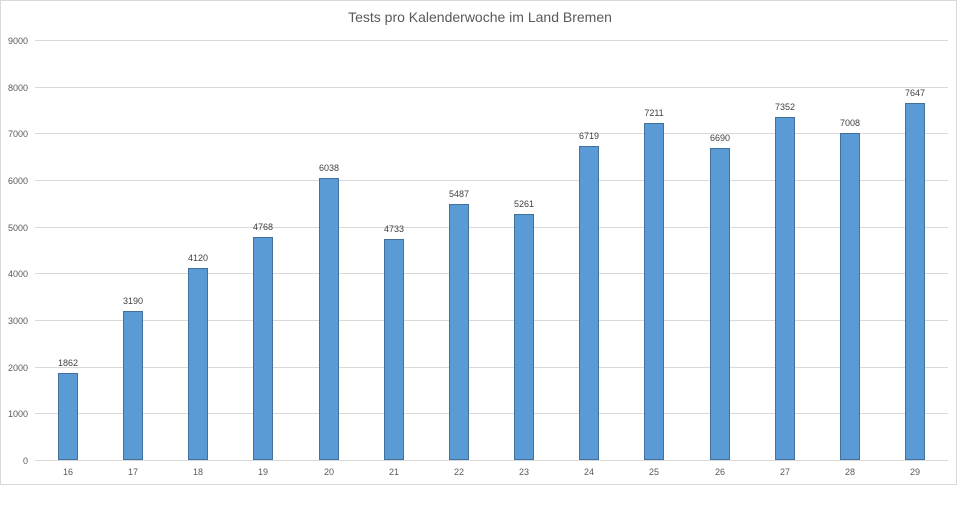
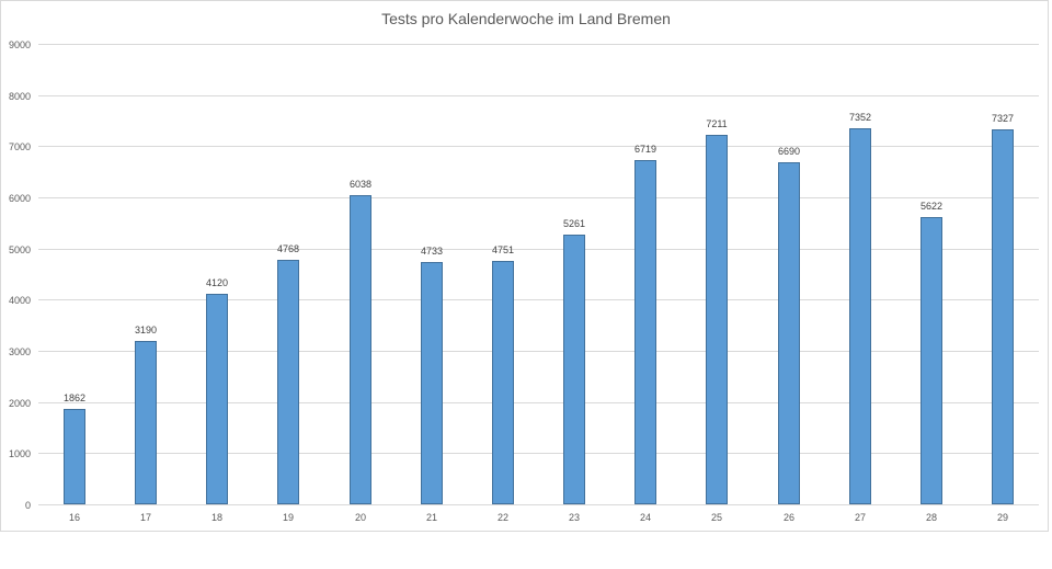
22: 5487 -> 4751
28: 7008 -> 5622
29: 7647 -> 7327
